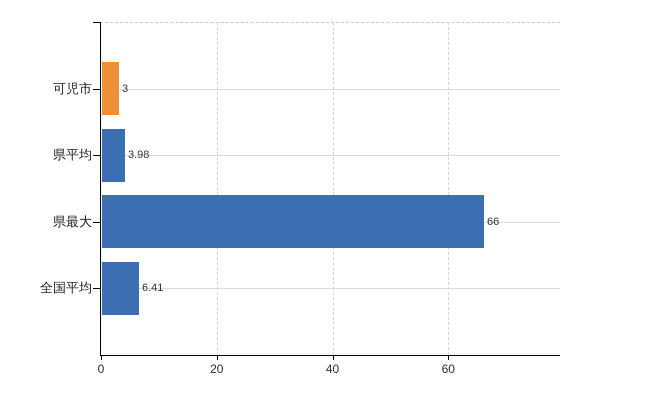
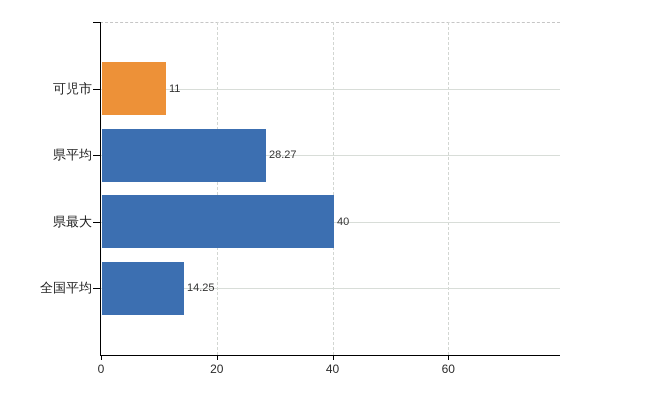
可児市: 3 -> 11
県平均: 3.98 -> 28.27
県最大: 66 -> 40
全国平均: 6.41 -> 14.25
